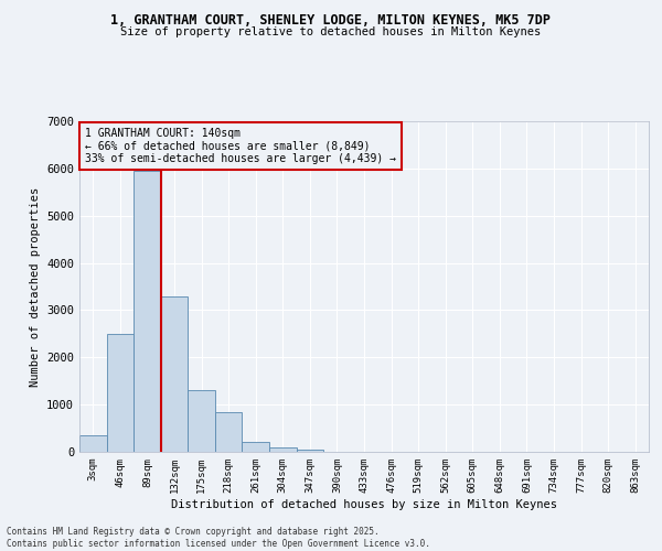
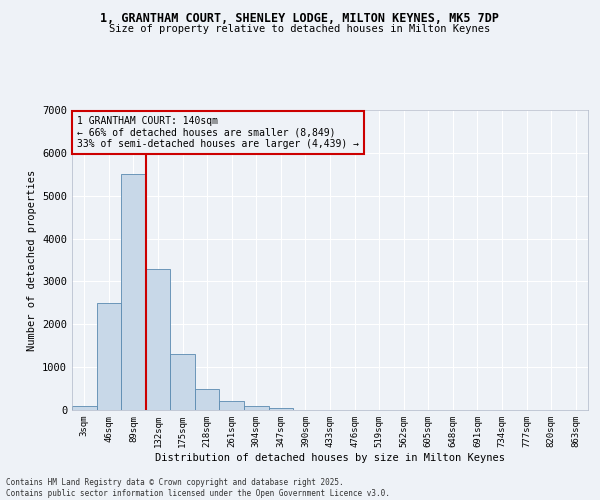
3sqm: 350 -> 100
89sqm: 5950 -> 5500
218sqm: 850 -> 500
